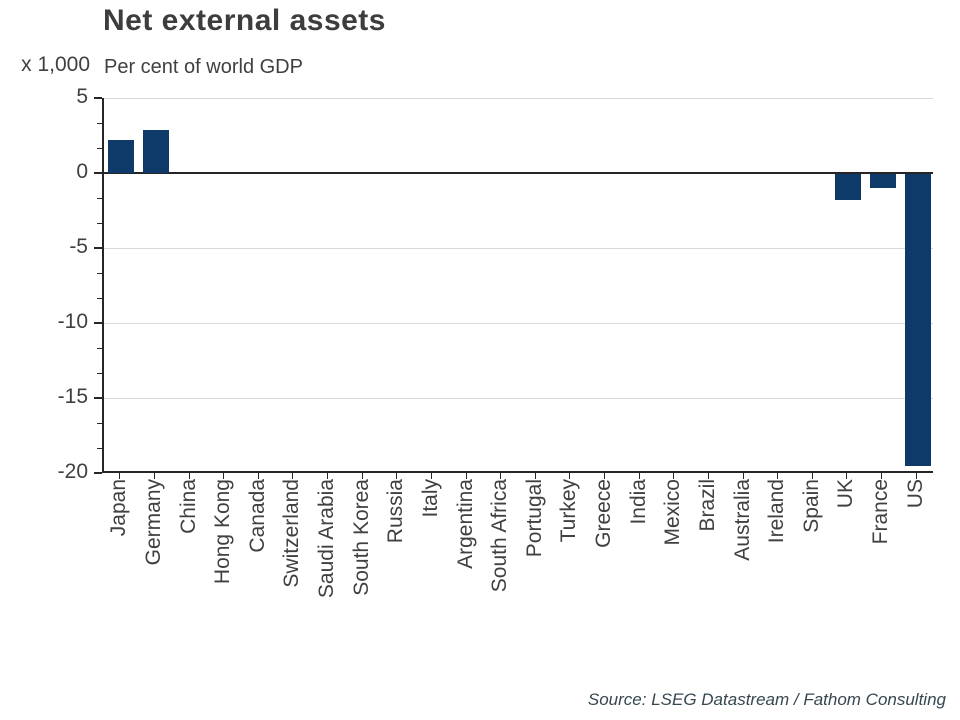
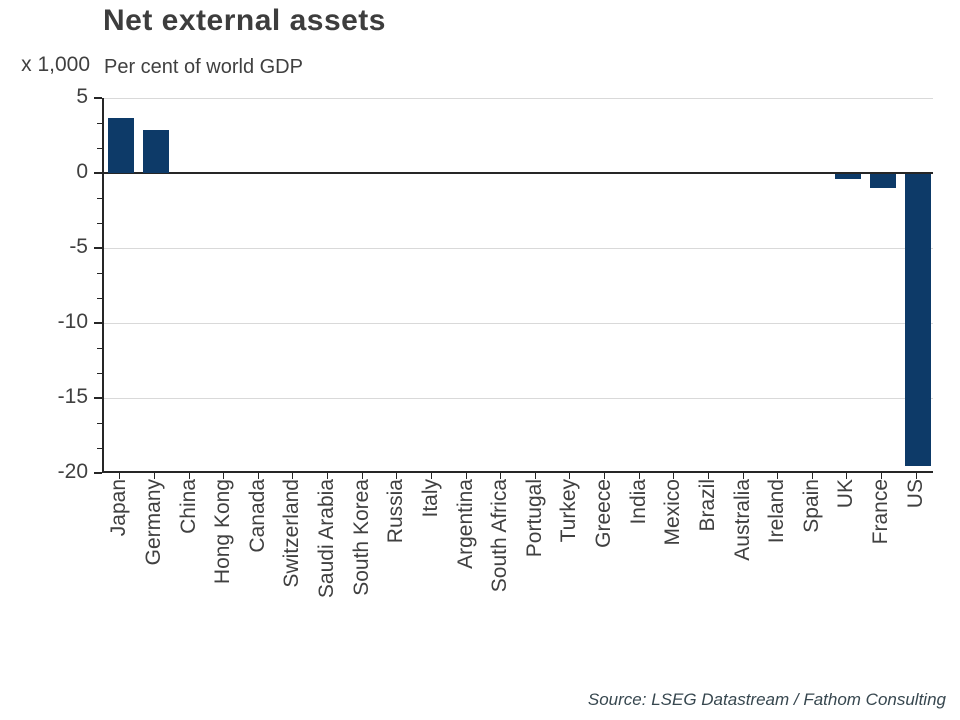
Japan: 2.2 -> 3.7
UK: -1.8 -> -0.4
